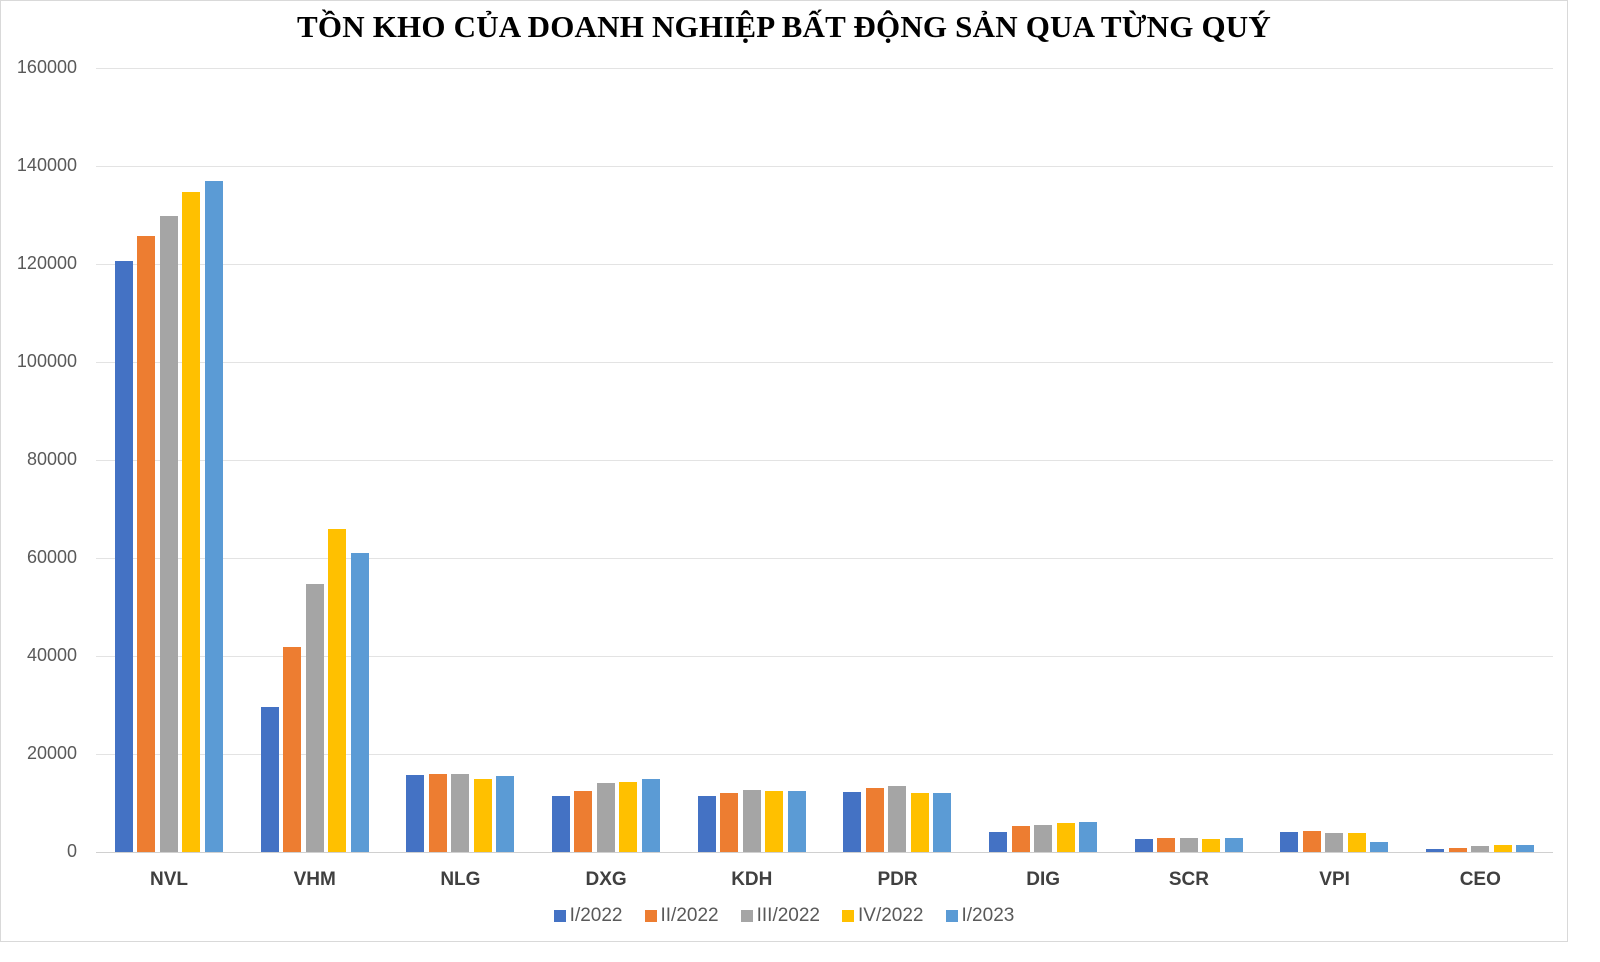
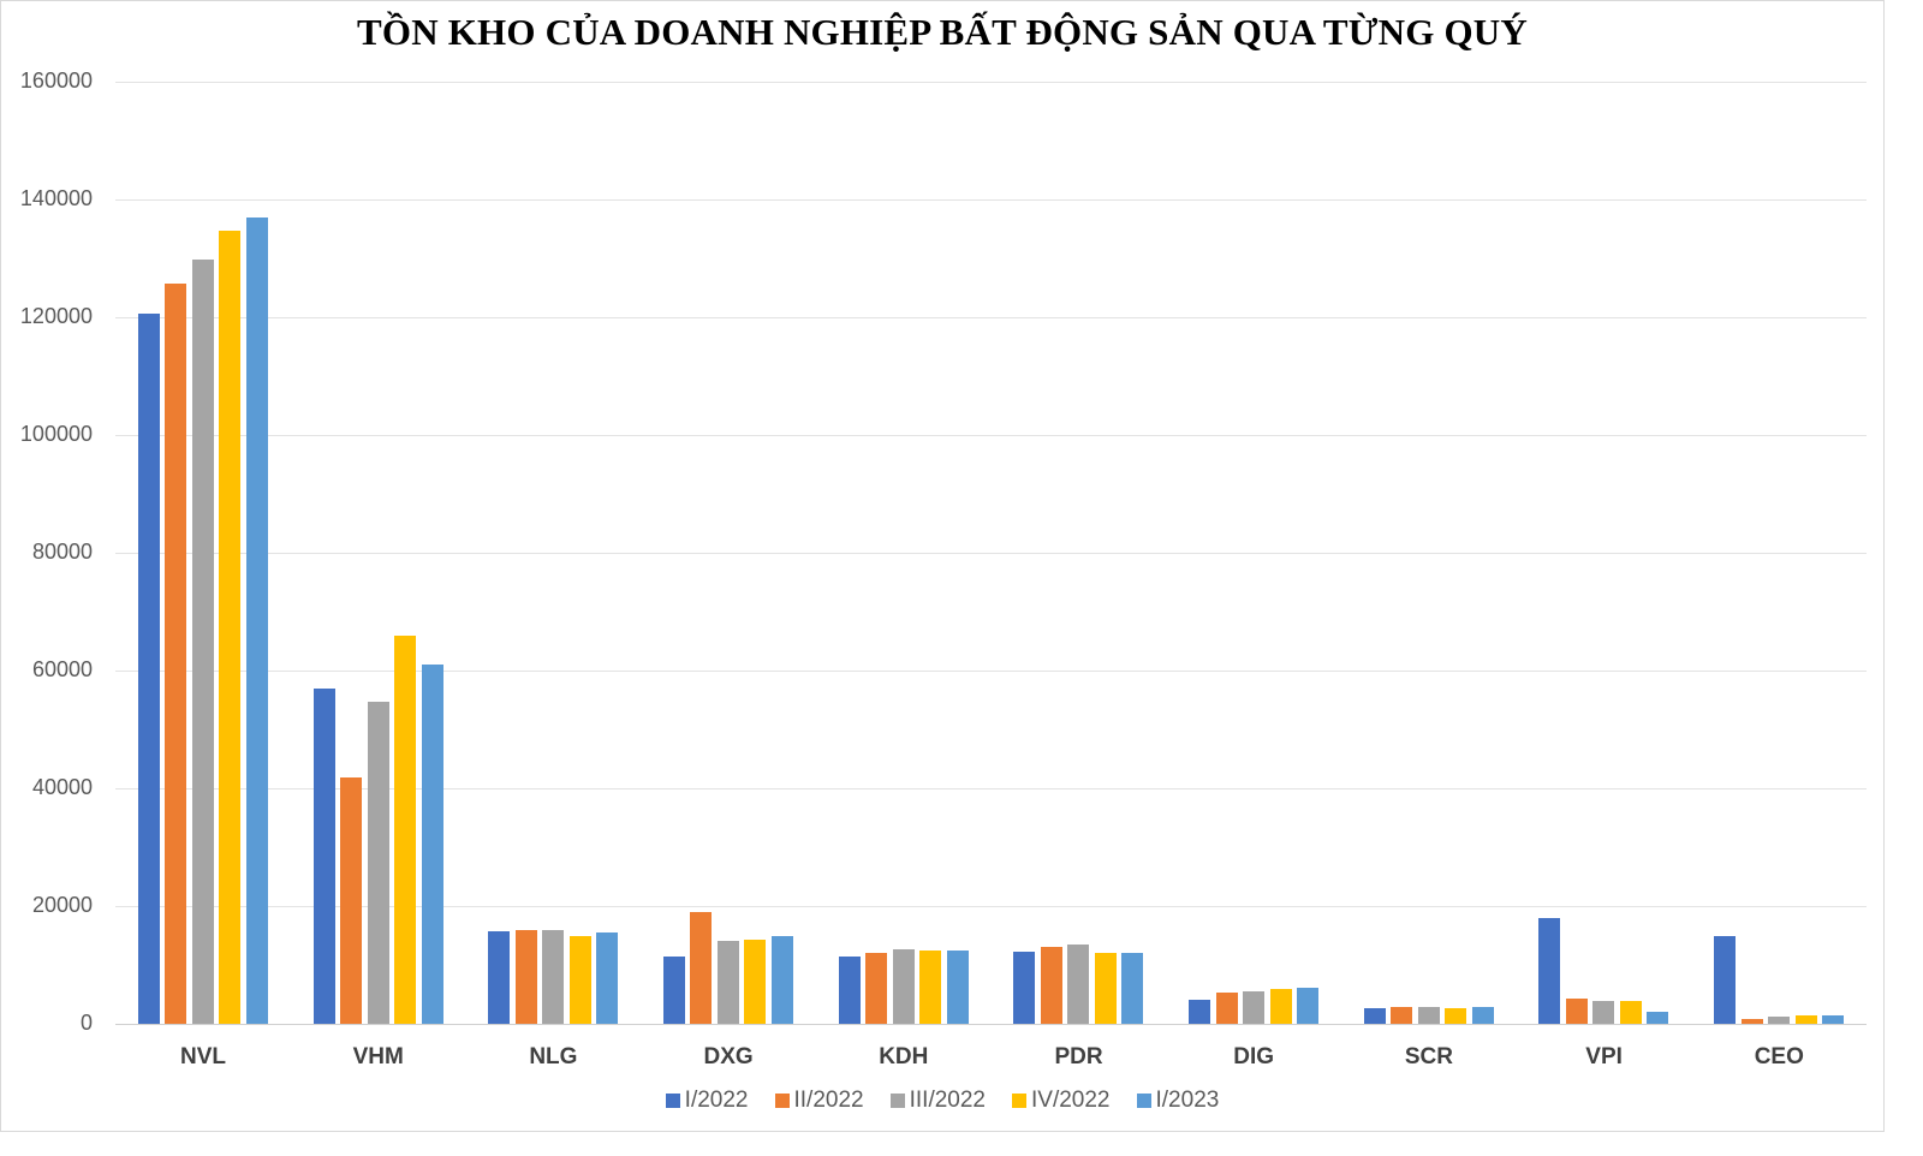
I/2022/VHM: 30000 -> 57000
II/2022/DXG: 12000 -> 19000
I/2022/VPI: 4000 -> 18000
I/2022/CEO: 1000 -> 15000
